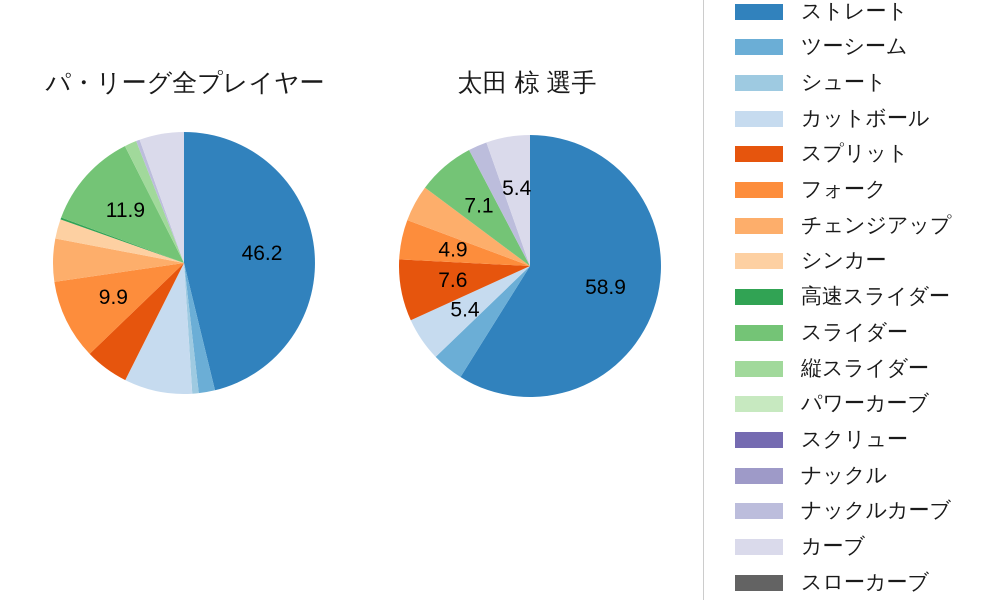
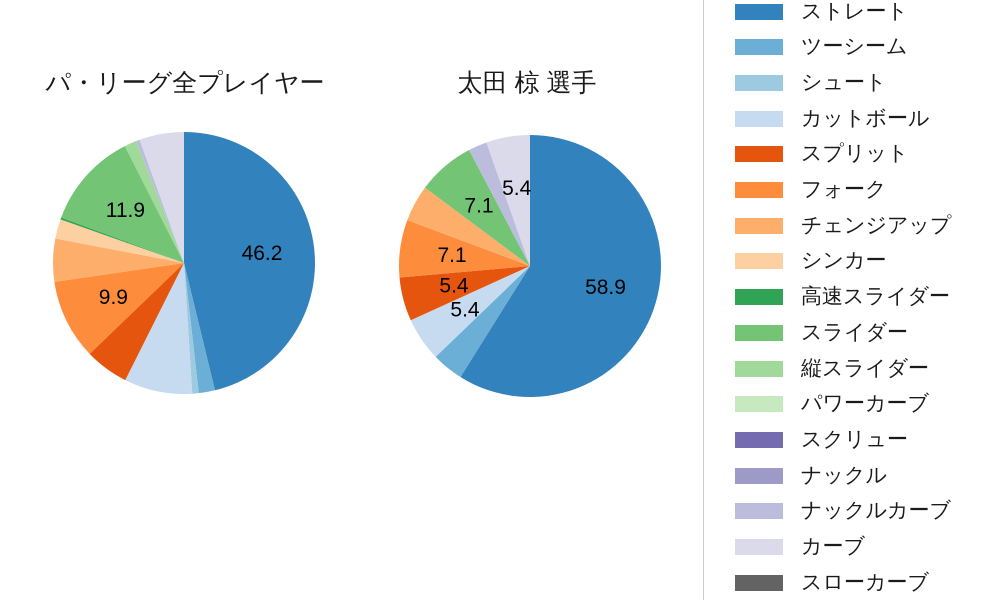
太田 椋 選手/スプリット: 7.6 -> 5.4
太田 椋 選手/フォーク: 4.9 -> 7.1
